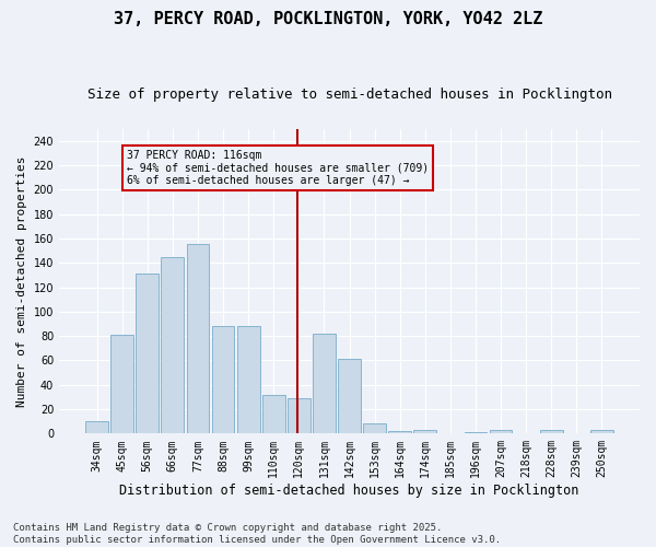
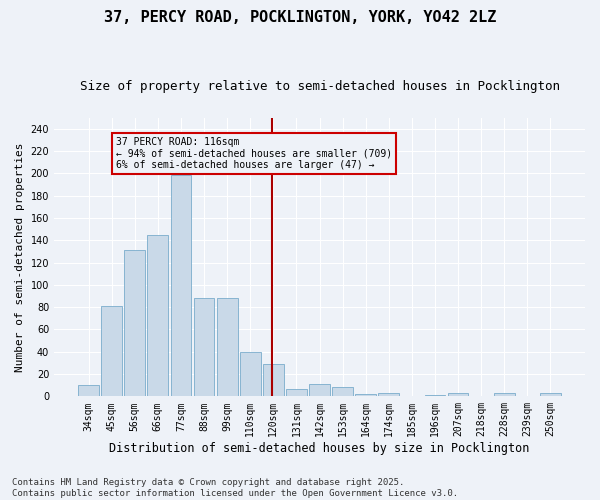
77sqm: 156 -> 199
110sqm: 32 -> 40
131sqm: 82 -> 7
142sqm: 61 -> 11
